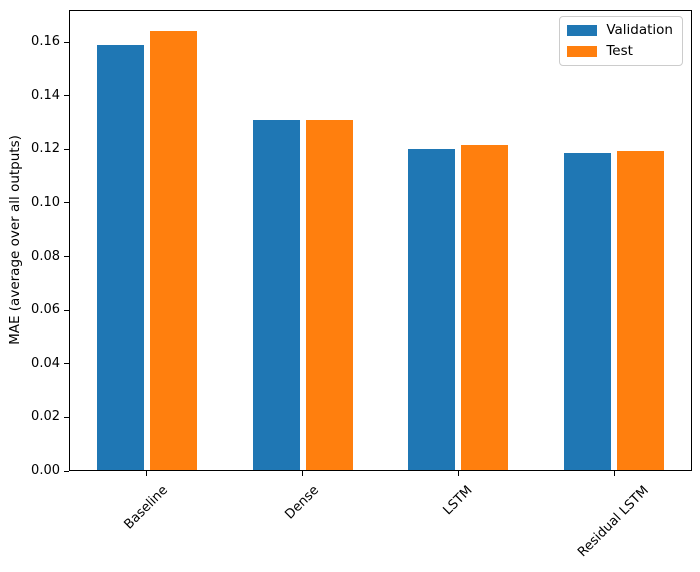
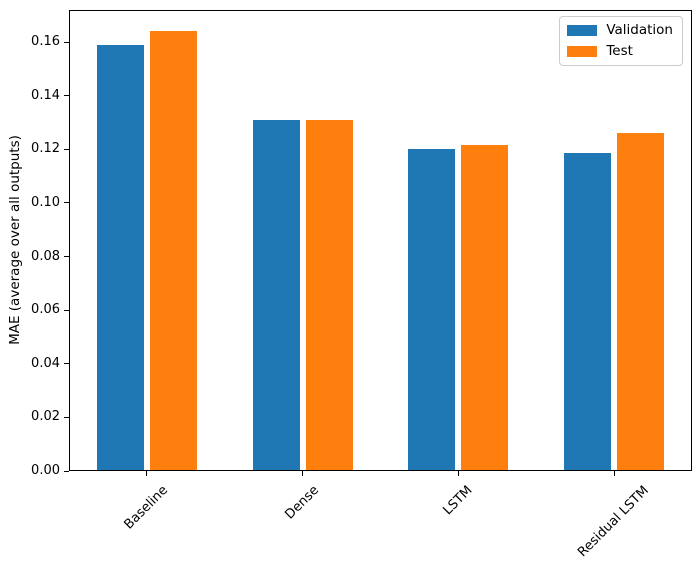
Test/Residual LSTM: 0.119 -> 0.126
